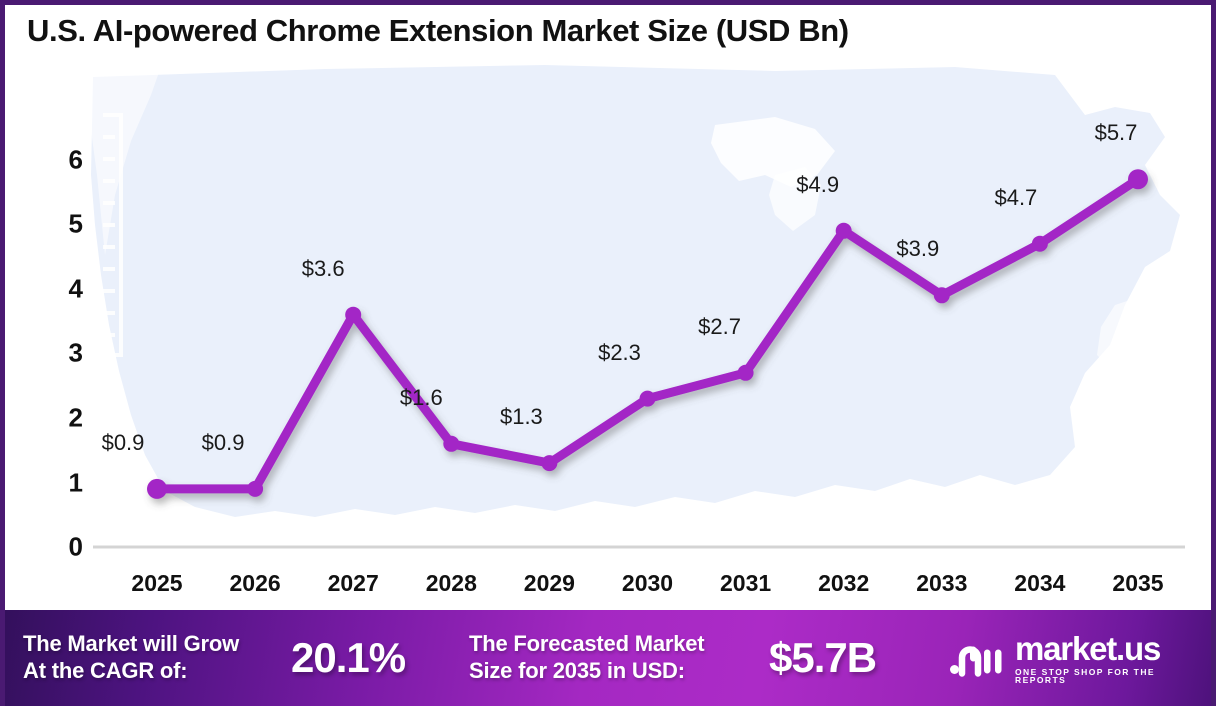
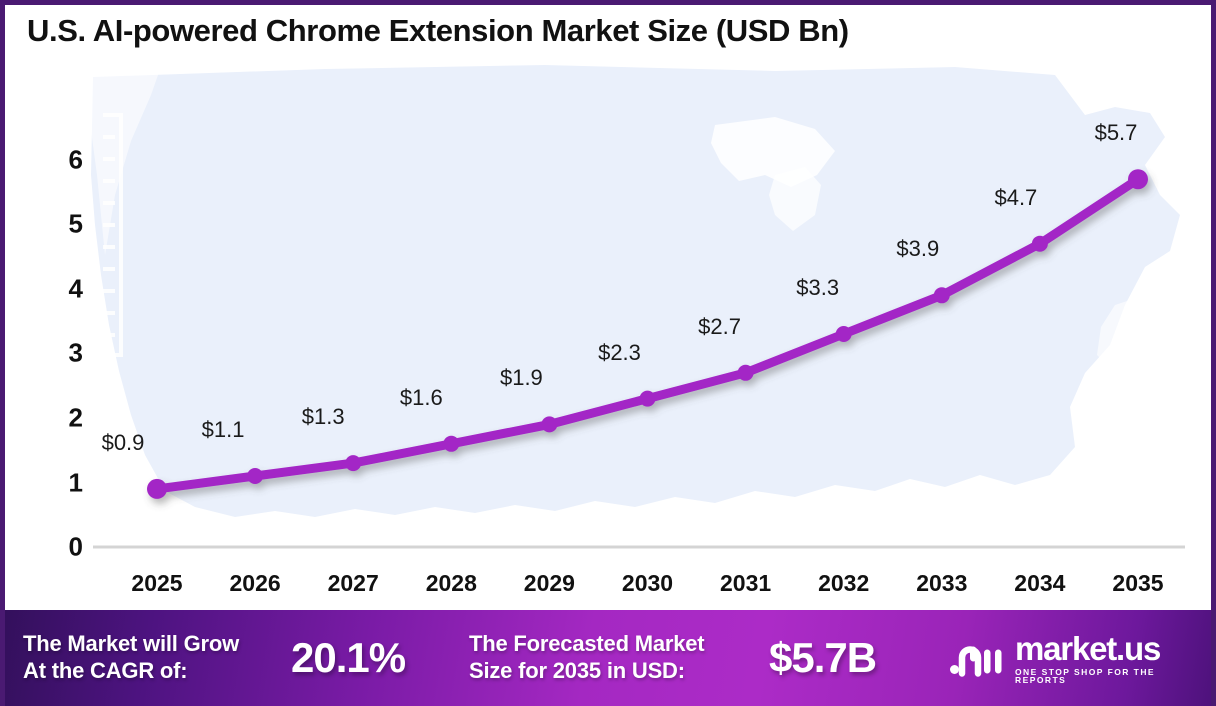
2026: $0.9 -> $1.1
2027: $3.6 -> $1.3
2029: $1.3 -> $1.9
2032: $4.9 -> $3.3
